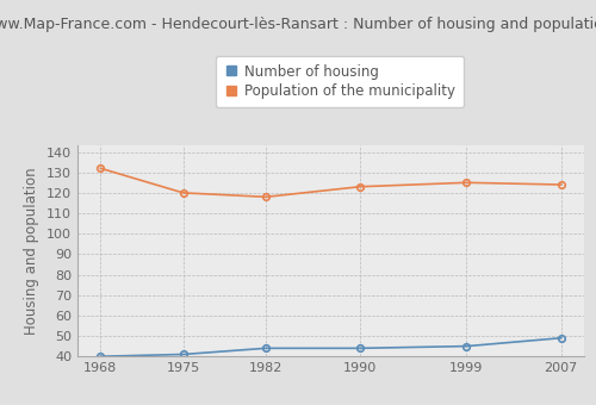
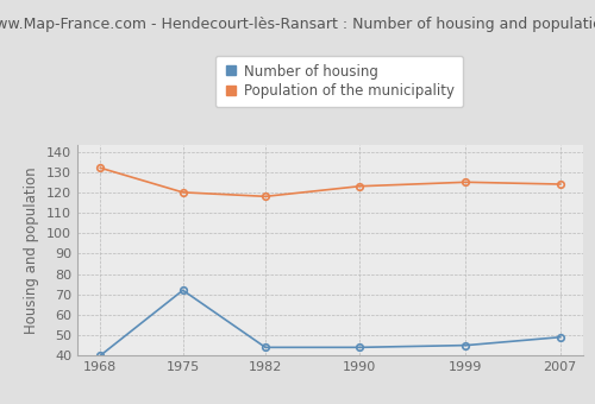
Number of housing/1975: 41 -> 72
